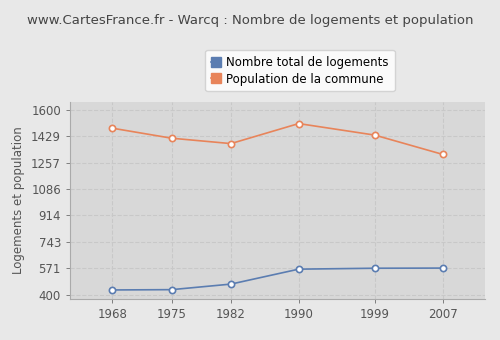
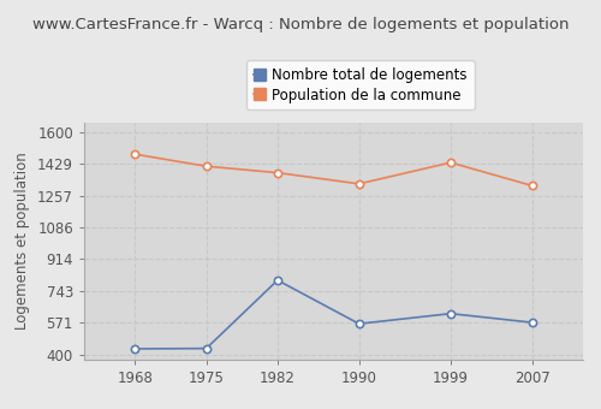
Nombre total de logements/1982: 470 -> 800
Population de la commune/1990: 1510 -> 1320
Nombre total de logements/1999: 570 -> 620
